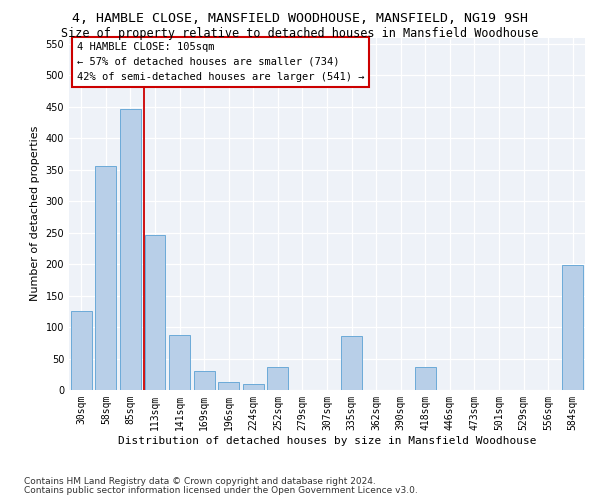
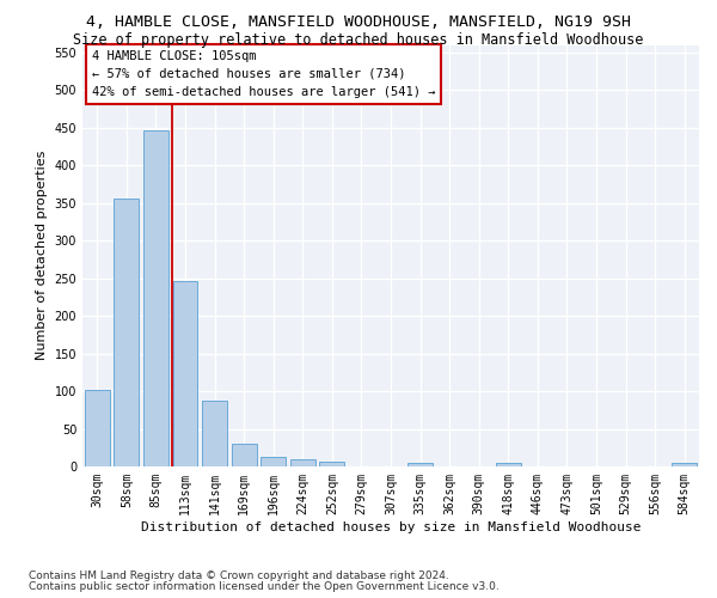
30sqm: 126 -> 102
252sqm: 36 -> 6
335sqm: 86 -> 5
418sqm: 36 -> 5
584sqm: 198 -> 5
